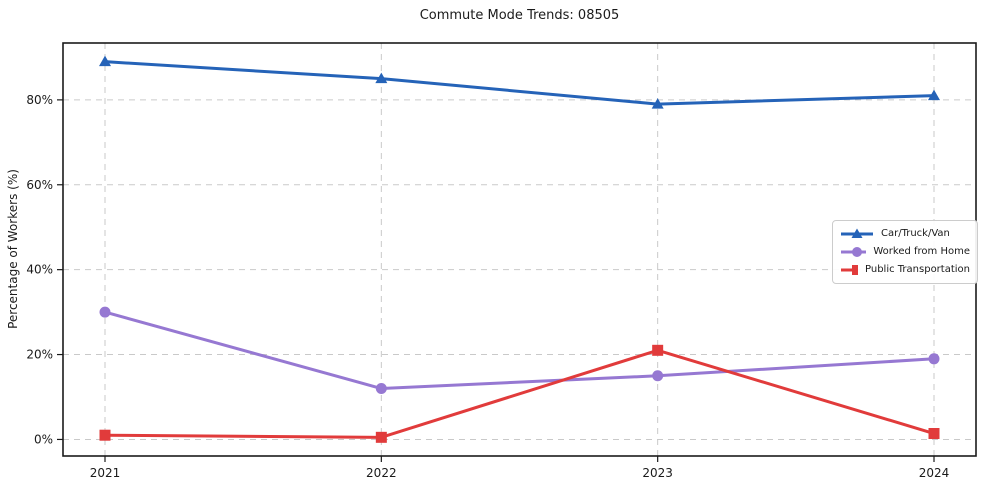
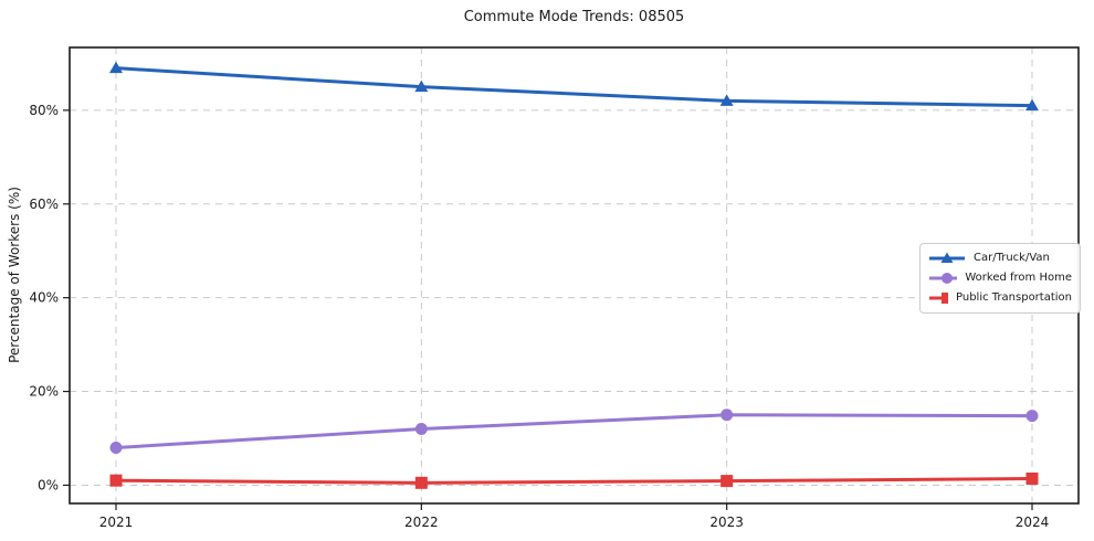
Worked from Home/2021: 30% -> 8%
Car/Truck/Van/2023: 79% -> 82%
Public Transportation/2023: 21% -> 1%
Worked from Home/2024: 19% -> 15%
